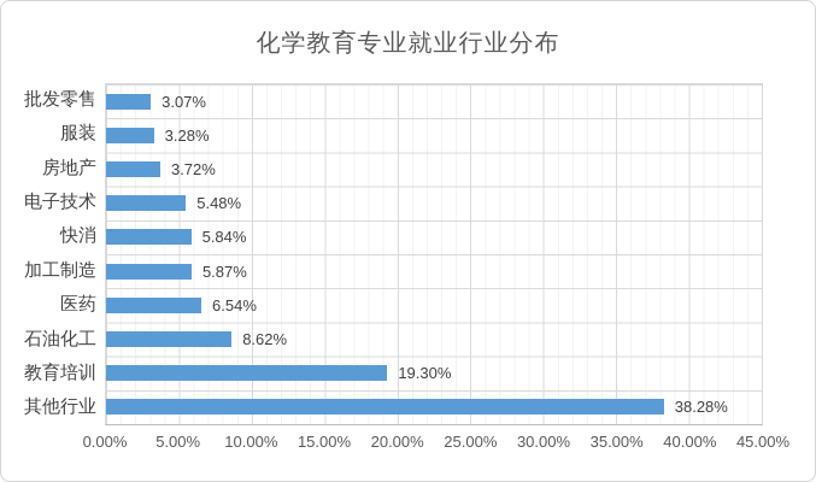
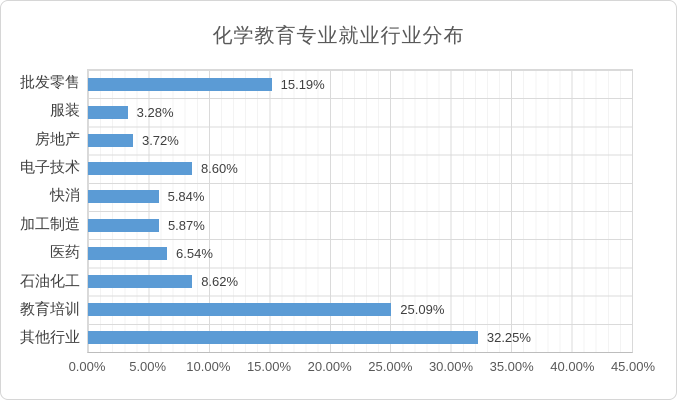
批发零售: 3.07% -> 15.19%
电子技术: 5.48% -> 8.60%
教育培训: 19.30% -> 25.09%
其他行业: 38.28% -> 32.25%
